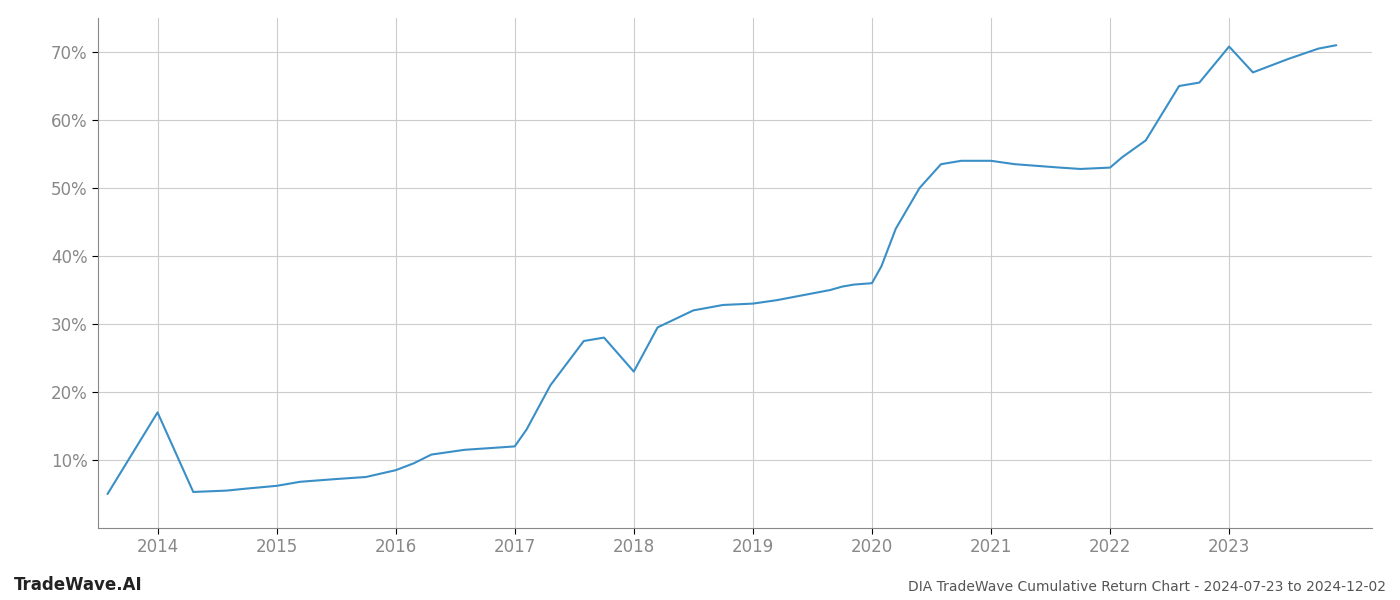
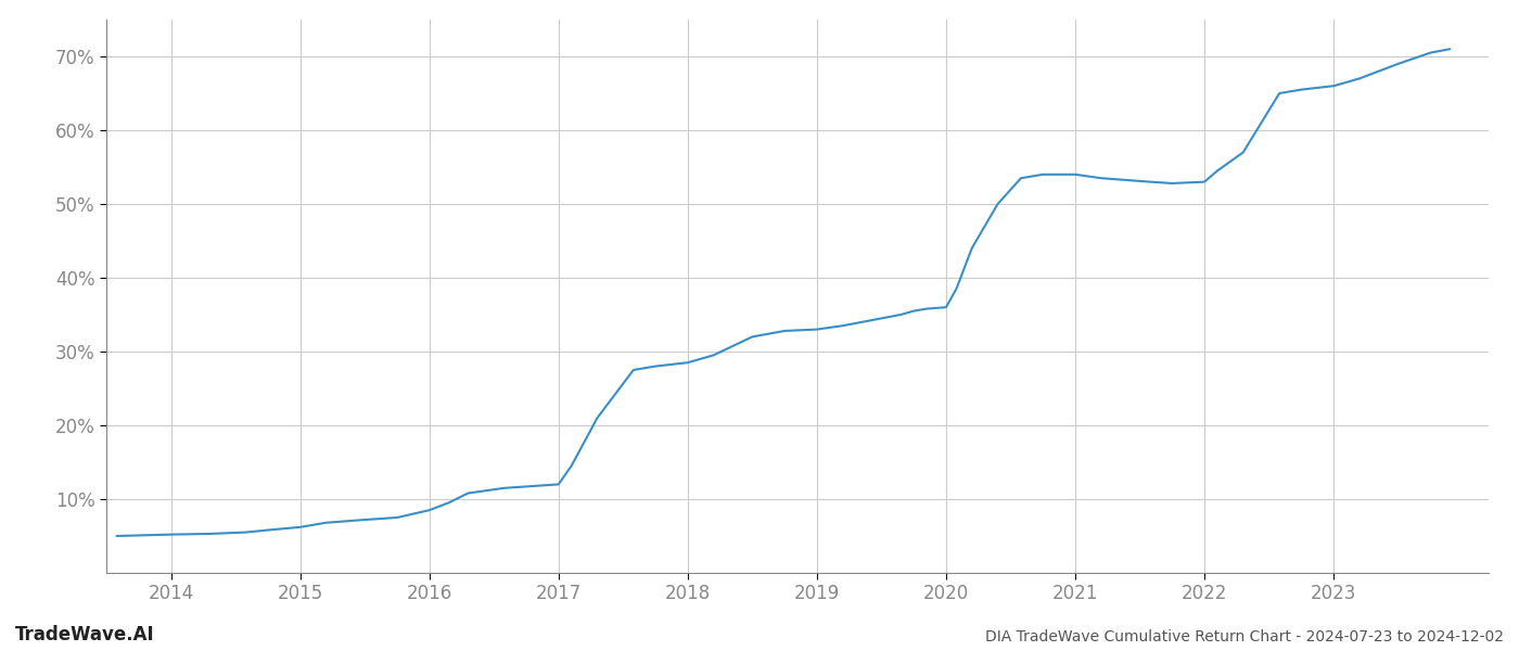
2014: 17.0% -> 5.2%
2018: 23.0% -> 28.5%
2023: 70.8% -> 66.0%
